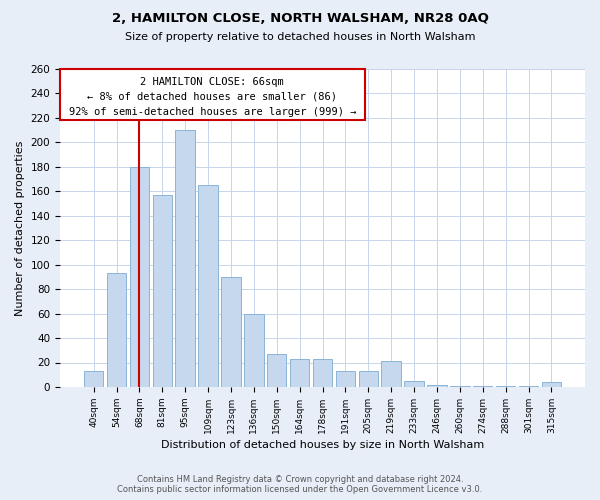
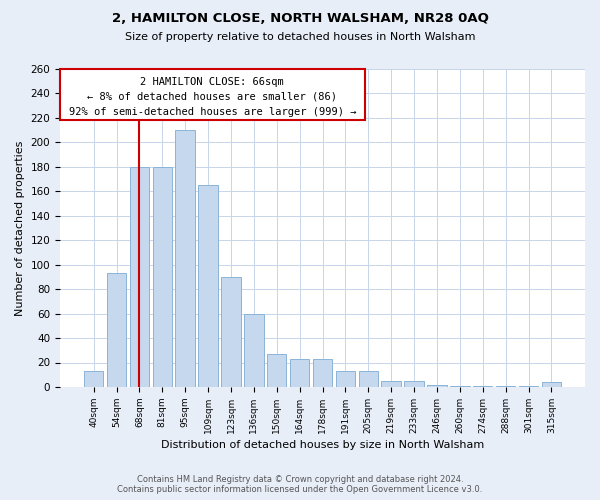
81sqm: 157 -> 180
219sqm: 21 -> 5
